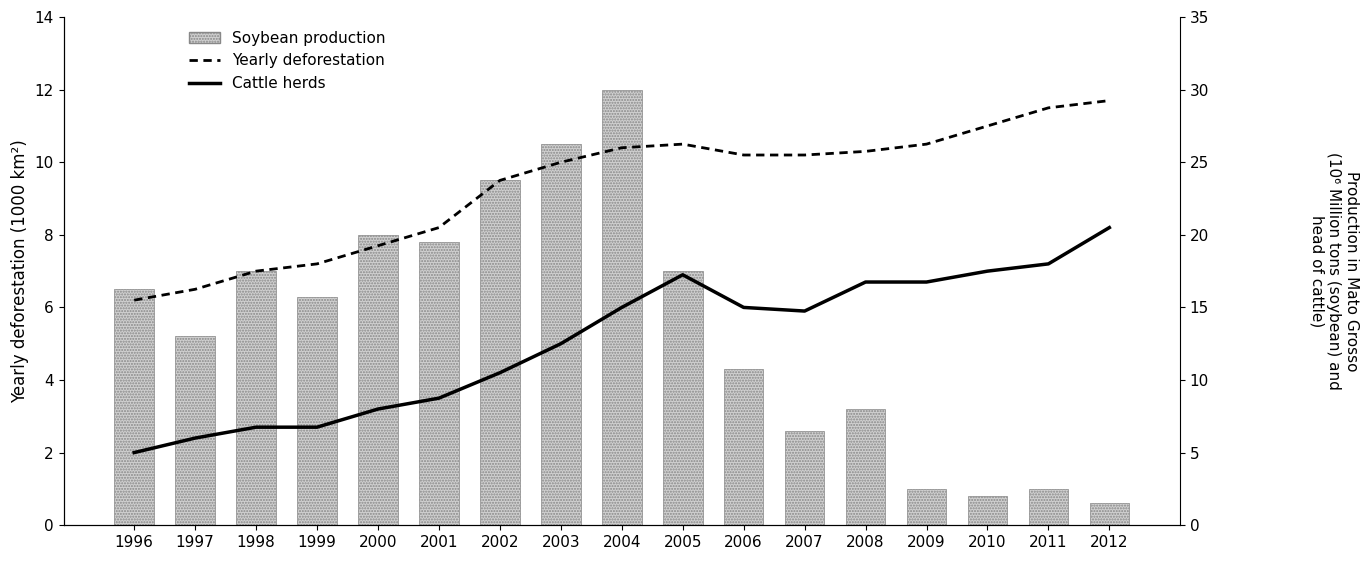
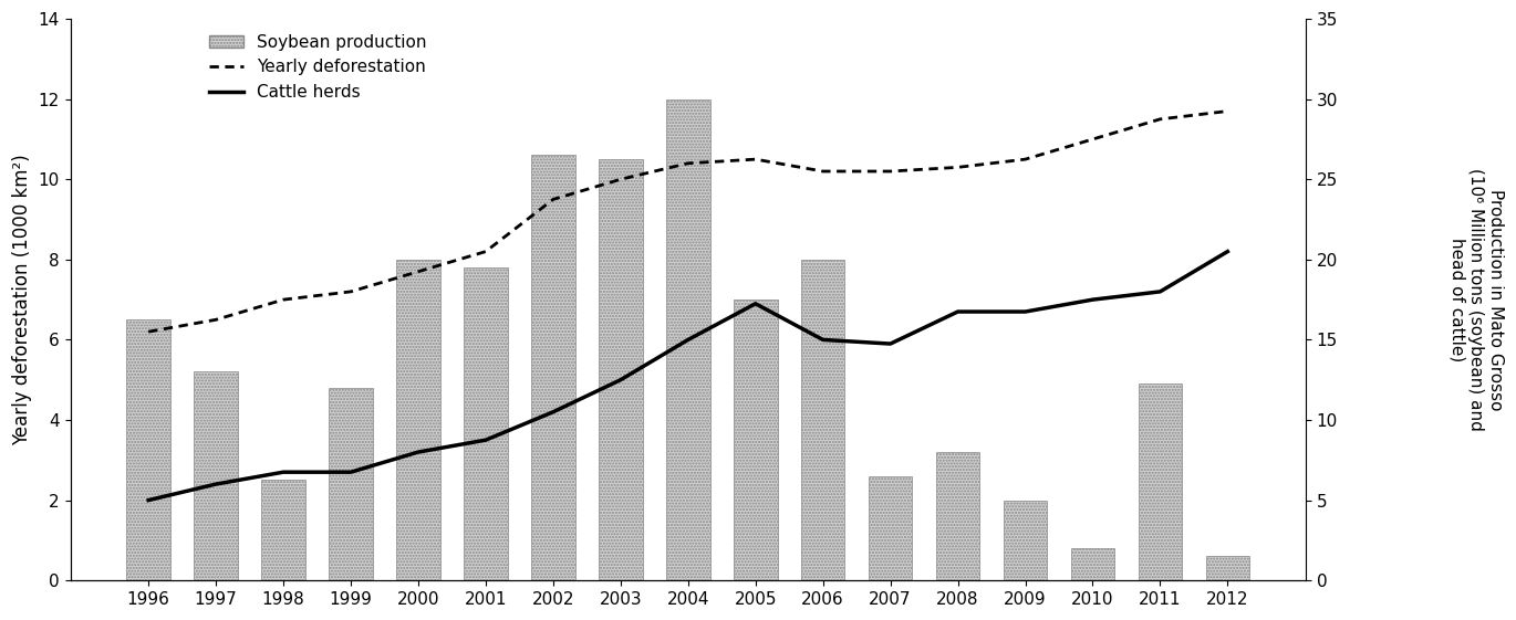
Soybean production/1998: 7.0 -> 2.5
Soybean production/1999: 6.3 -> 4.8
Soybean production/2002: 9.5 -> 10.6
Soybean production/2006: 4.3 -> 8.0
Soybean production/2009: 1.0 -> 2.0
Soybean production/2011: 1.0 -> 4.9
